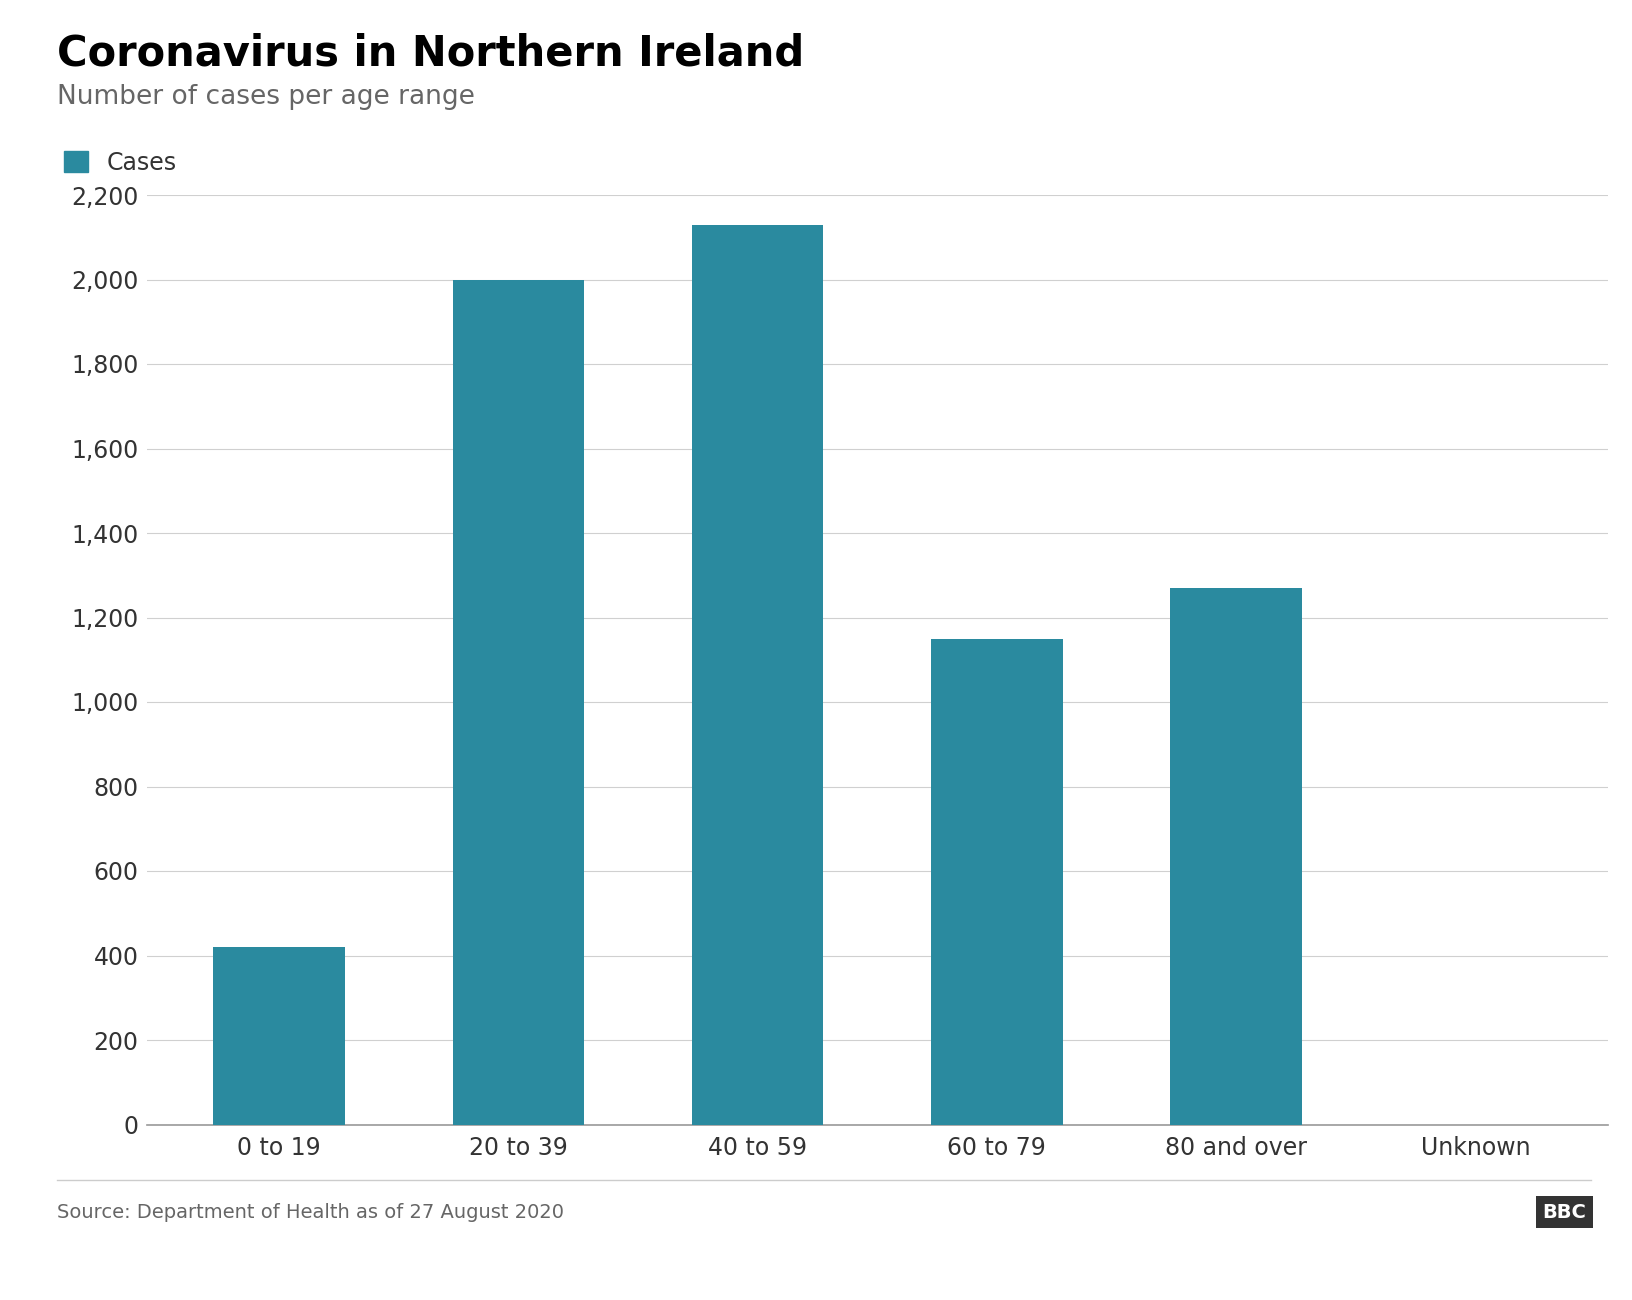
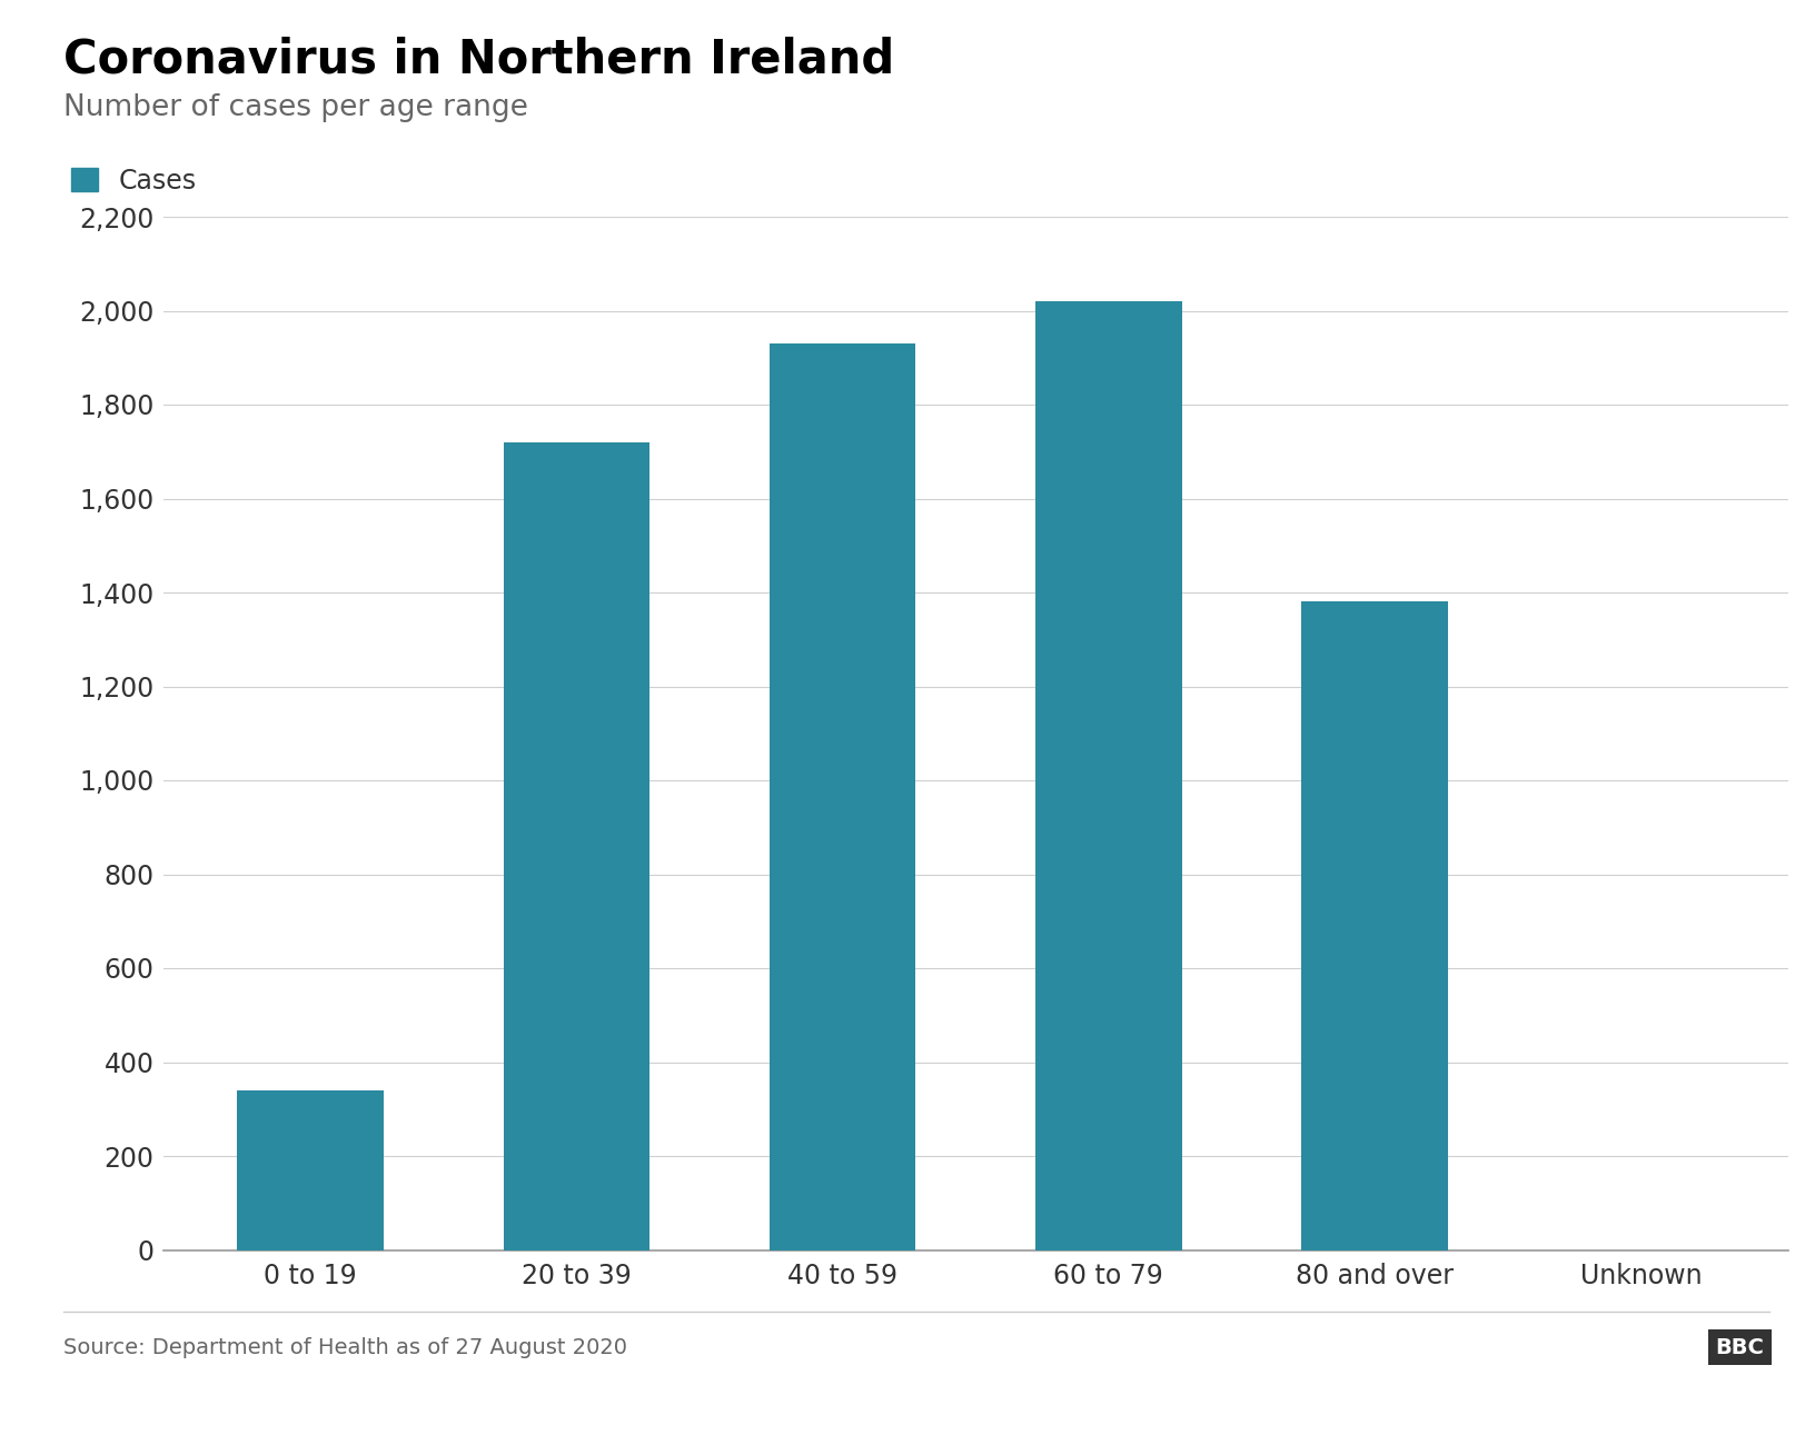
0 to 19: 420 -> 340
20 to 39: 2,000 -> 1,720
40 to 59: 2,130 -> 1,930
60 to 79: 1,150 -> 2,020
80 and over: 1,270 -> 1,380
